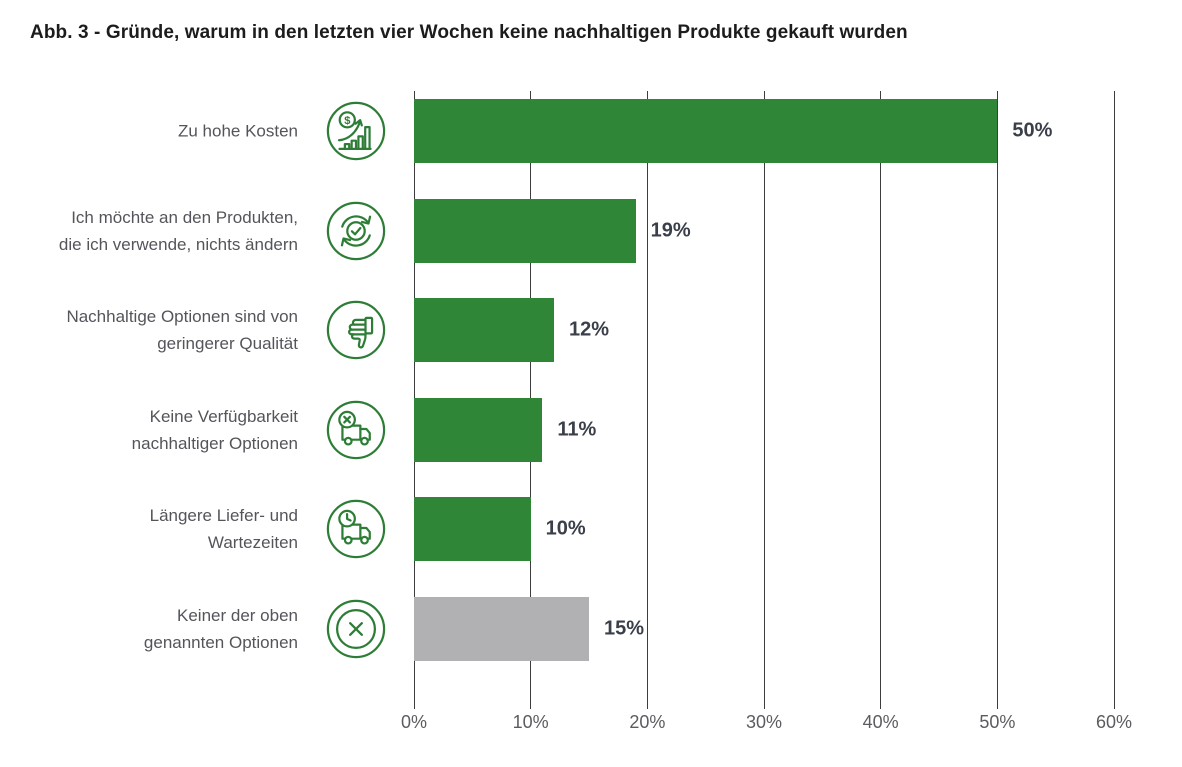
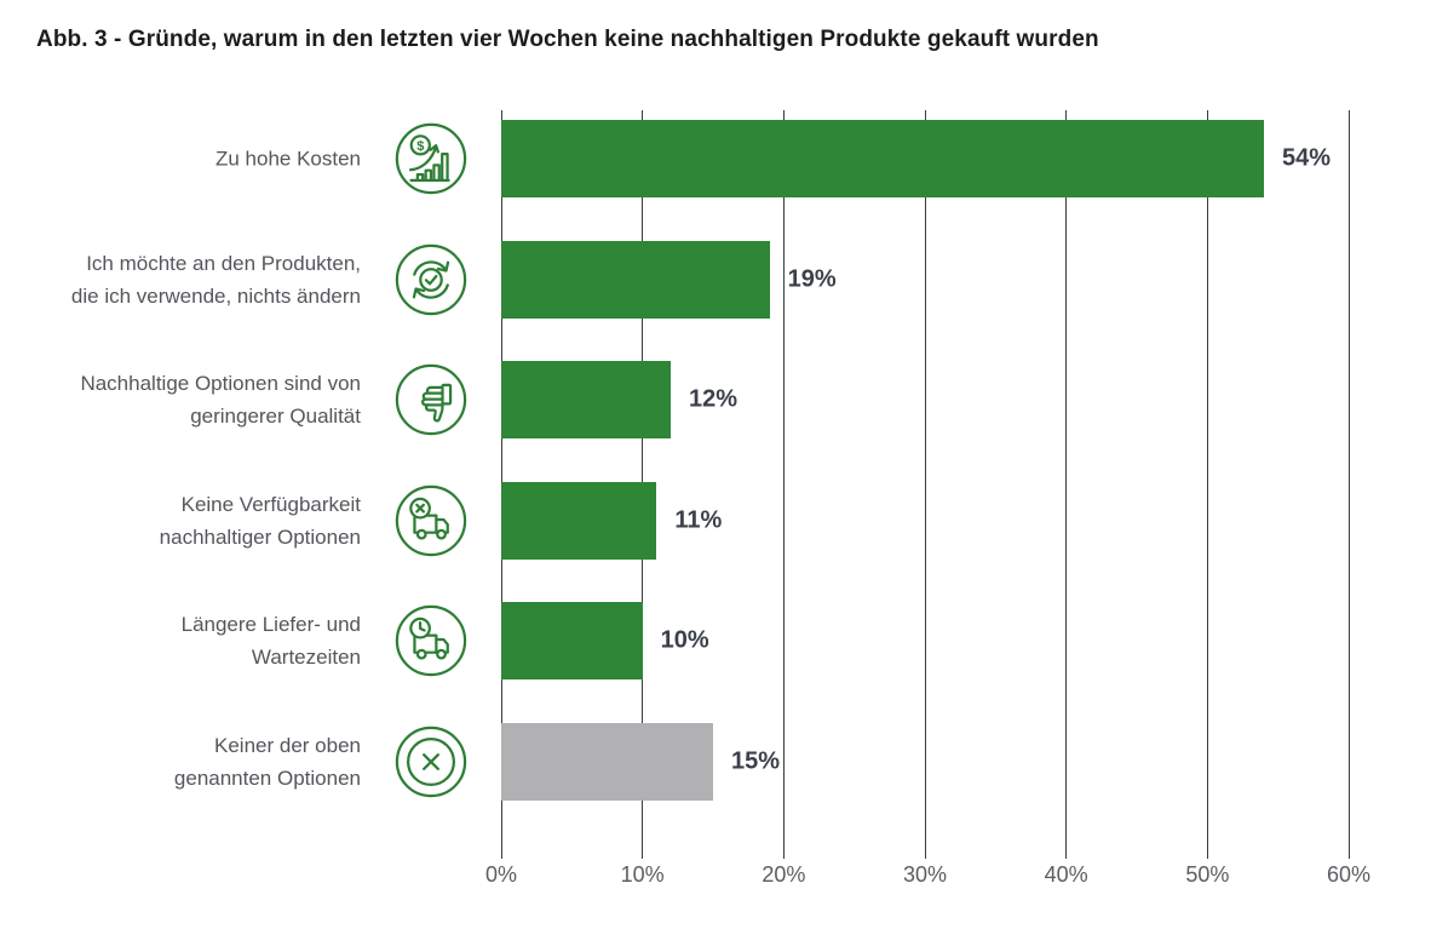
Zu hohe Kosten: 50% -> 54%
